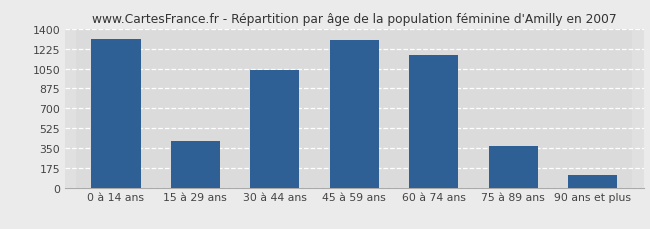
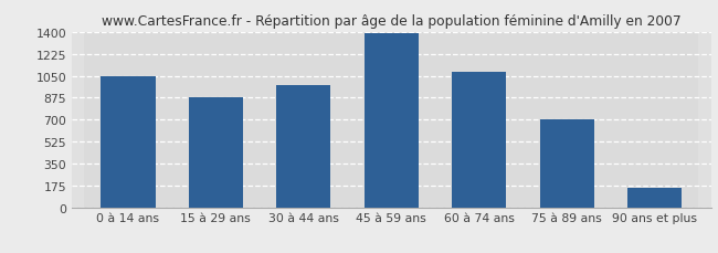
0 à 14 ans: 1310 -> 1050
15 à 29 ans: 410 -> 880
30 à 44 ans: 1040 -> 980
45 à 59 ans: 1300 -> 1390
60 à 74 ans: 1170 -> 1080
75 à 89 ans: 370 -> 700
90 ans et plus: 110 -> 160
